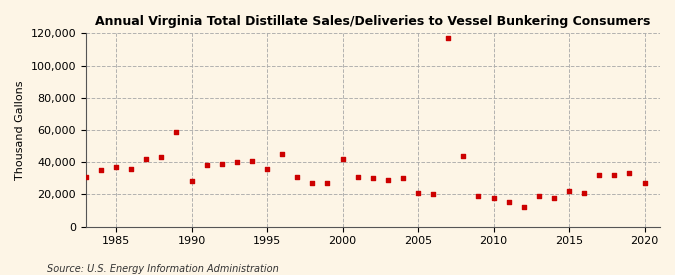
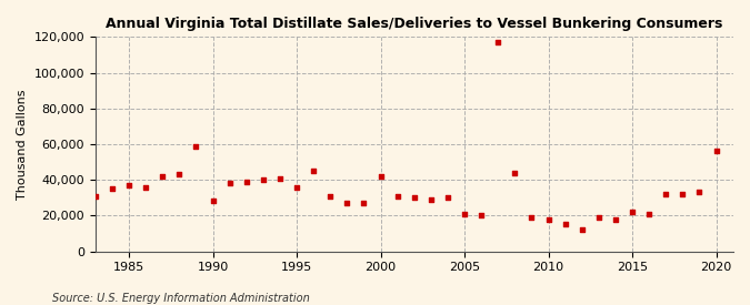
2020: 27,000 -> 56,000
